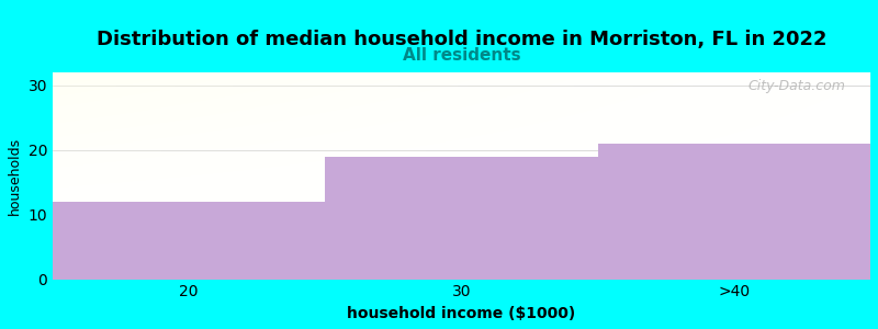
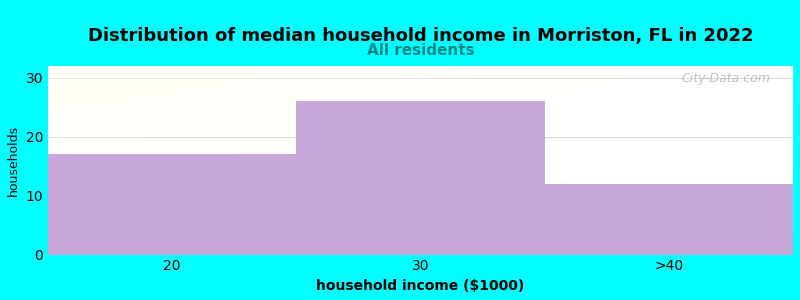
20: 12 -> 17
30: 19 -> 26
>40: 21 -> 12
